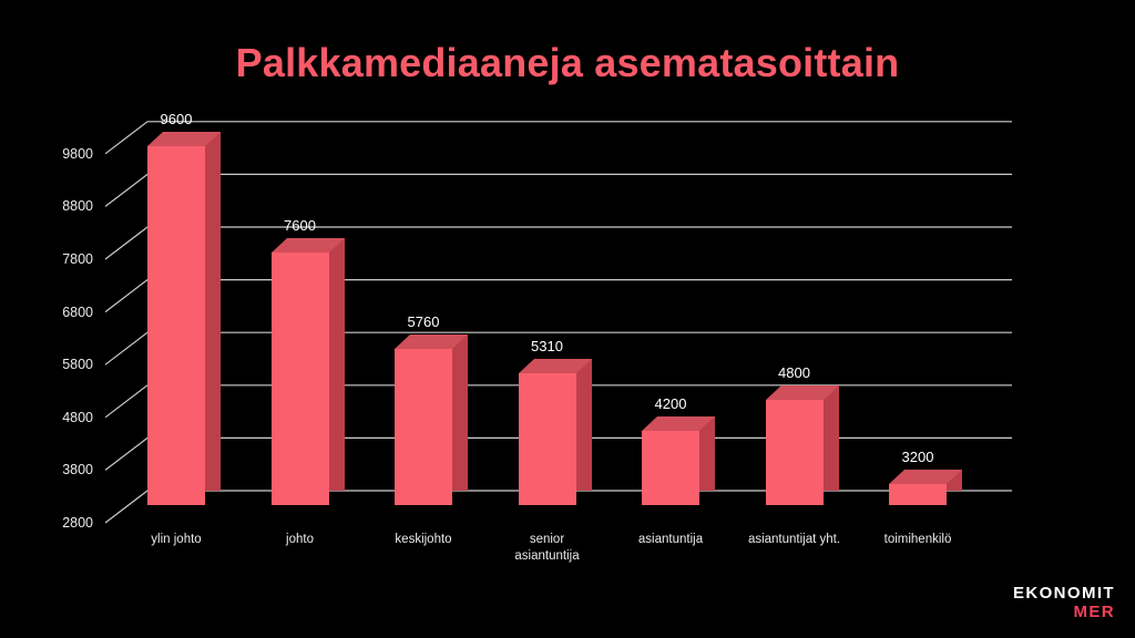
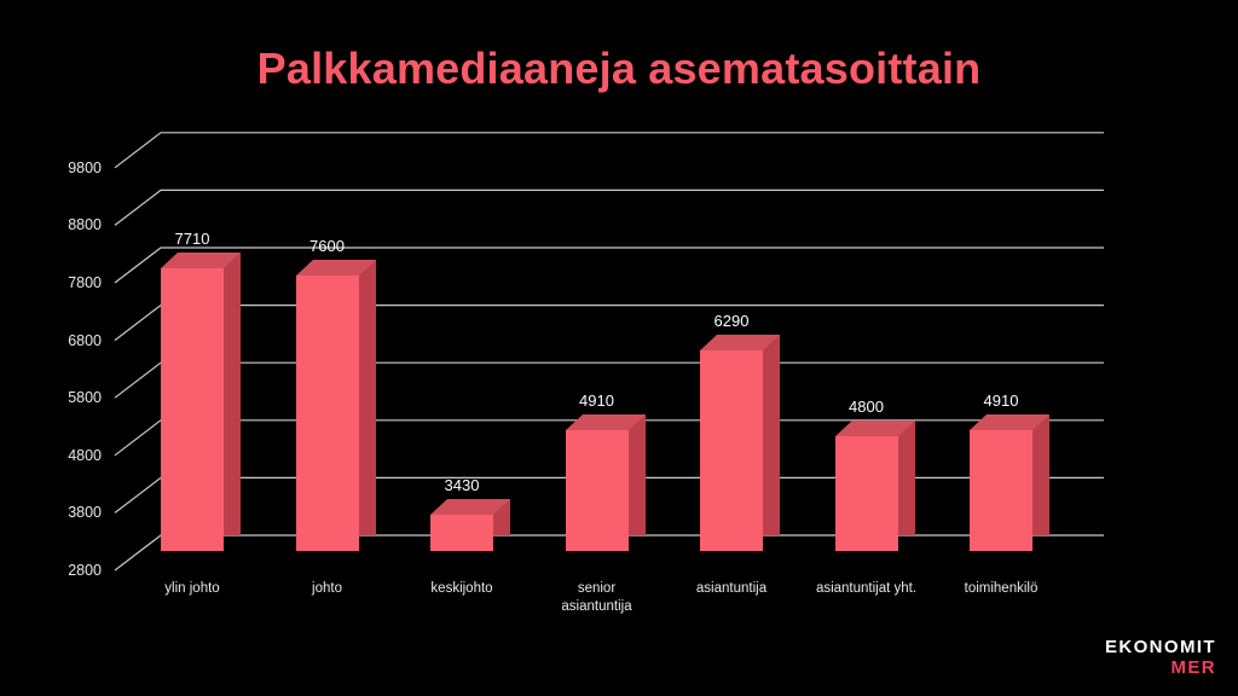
ylin johto: 9600 -> 7710
keskijohto: 5760 -> 3430
senior asiantuntija: 5310 -> 4910
asiantuntija: 4200 -> 6290
toimihenkilö: 3200 -> 4910
